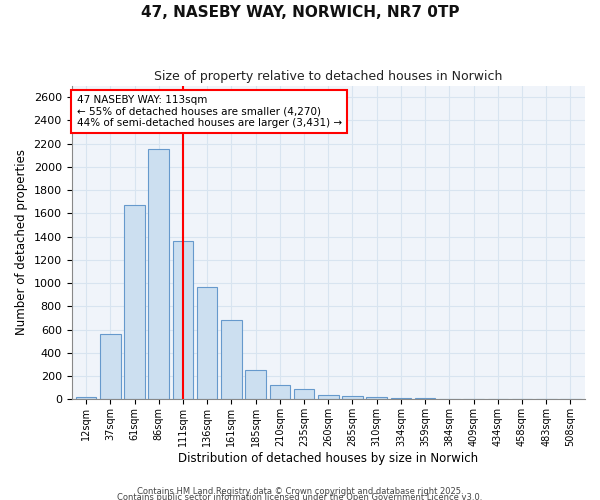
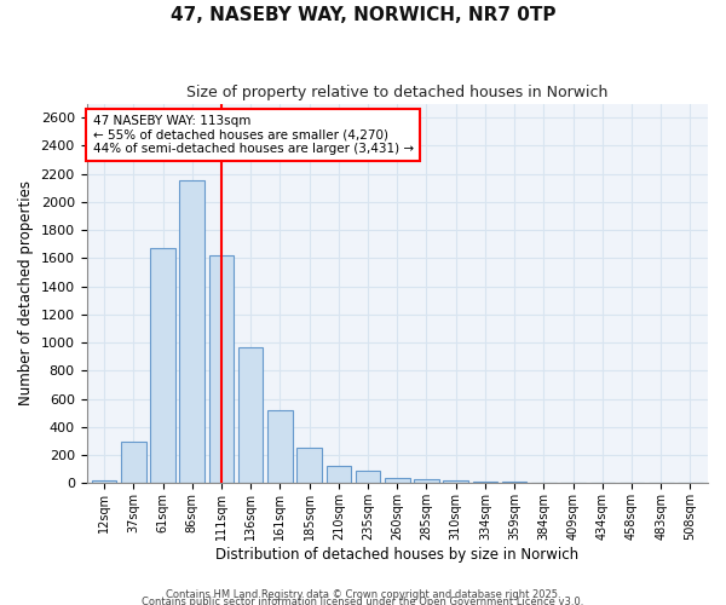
37sqm: 560 -> 300
111sqm: 1360 -> 1620
161sqm: 680 -> 520
